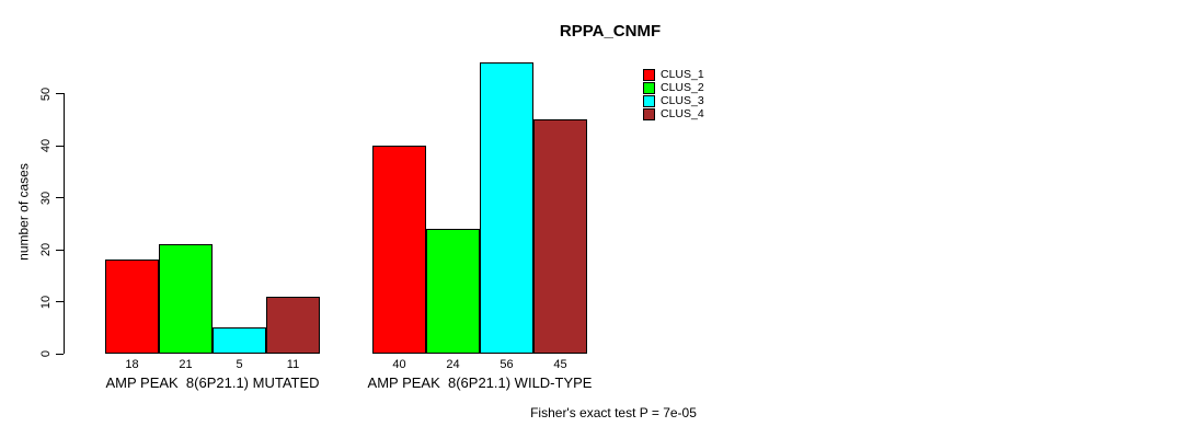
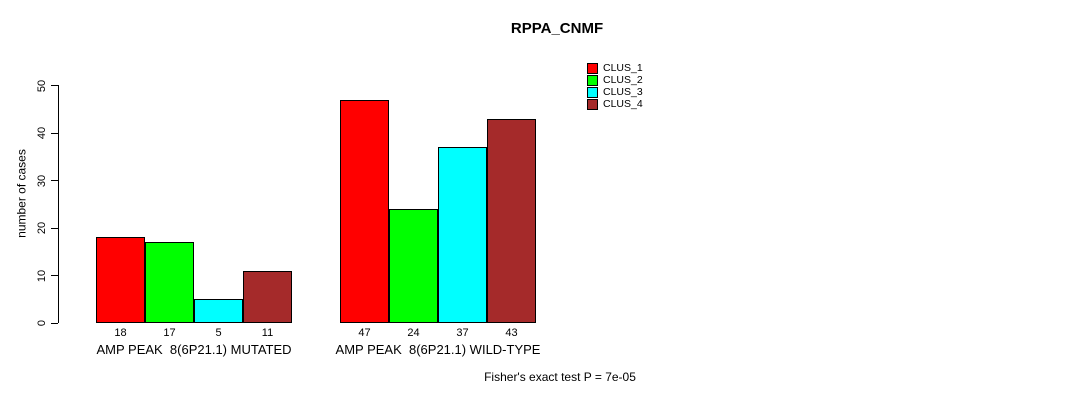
CLUS_2/AMP PEAK 8(6P21.1) MUTATED: 21 -> 17
CLUS_1/AMP PEAK 8(6P21.1) WILD-TYPE: 40 -> 47
CLUS_3/AMP PEAK 8(6P21.1) WILD-TYPE: 56 -> 37
CLUS_4/AMP PEAK 8(6P21.1) WILD-TYPE: 45 -> 43
